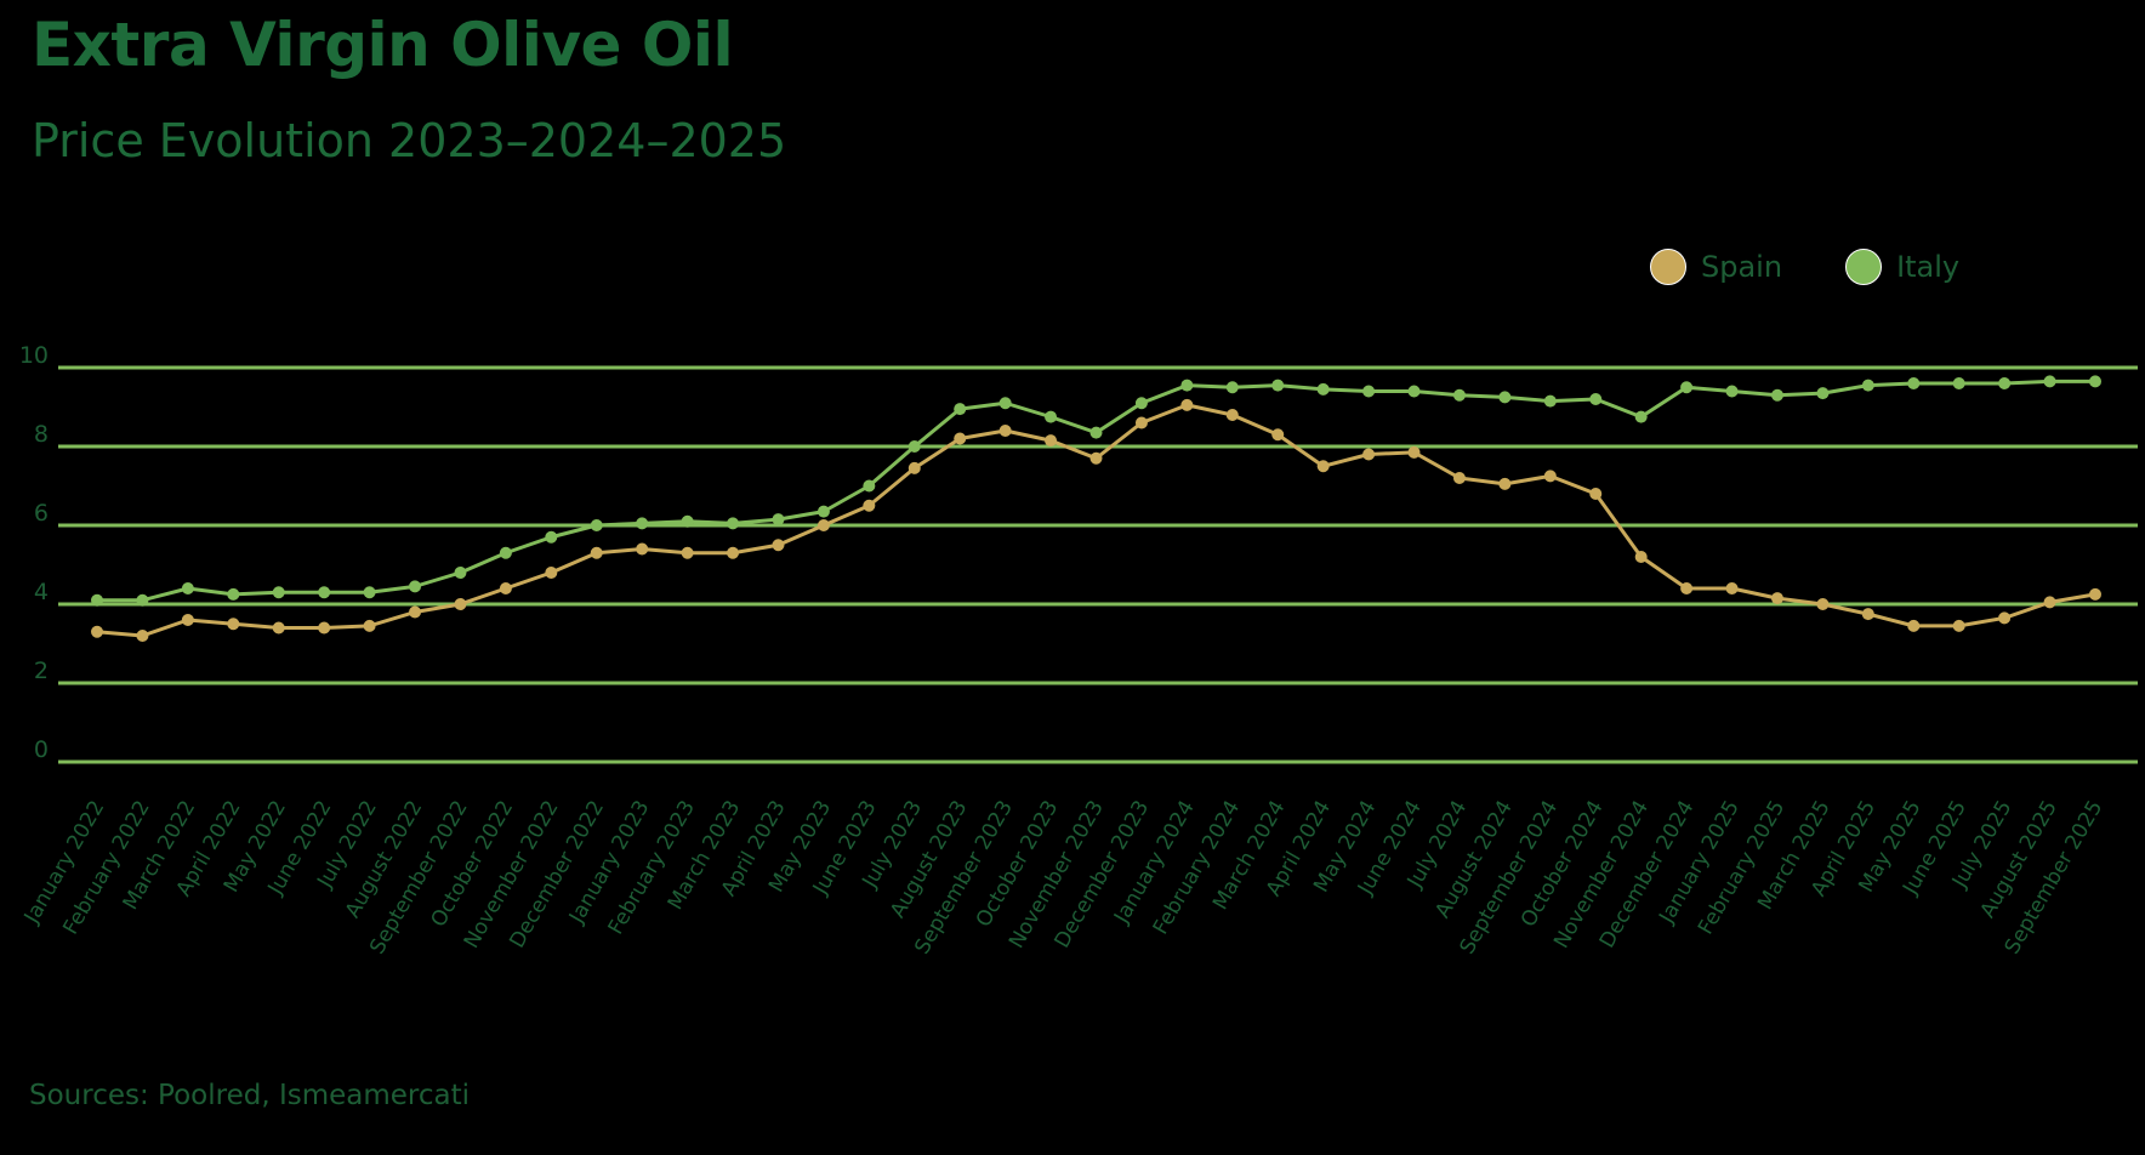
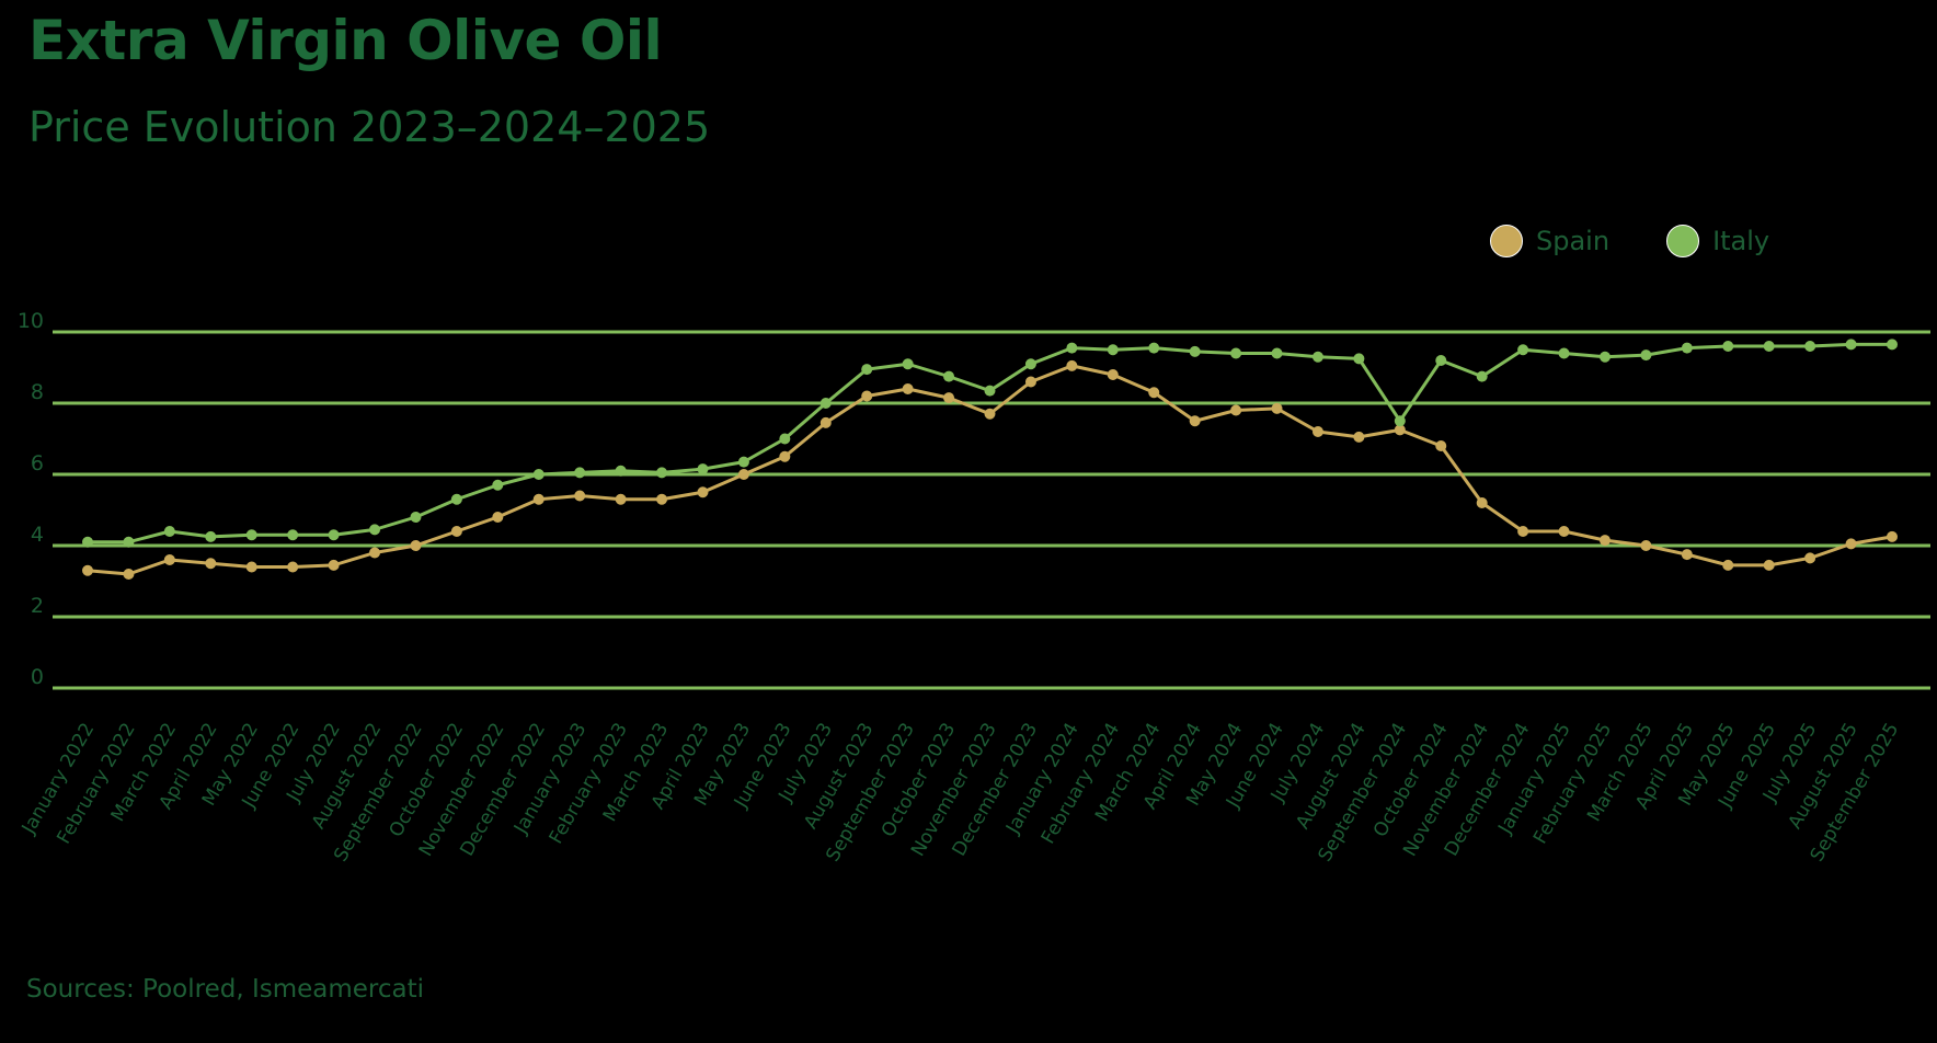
Italy/September 2024: 9.2 -> 7.5
